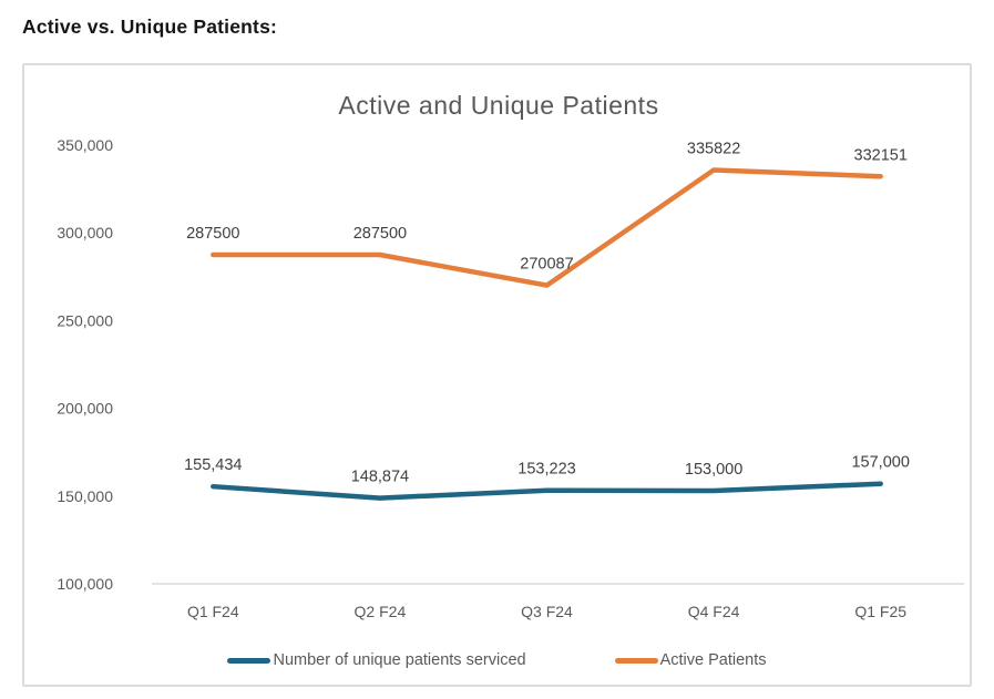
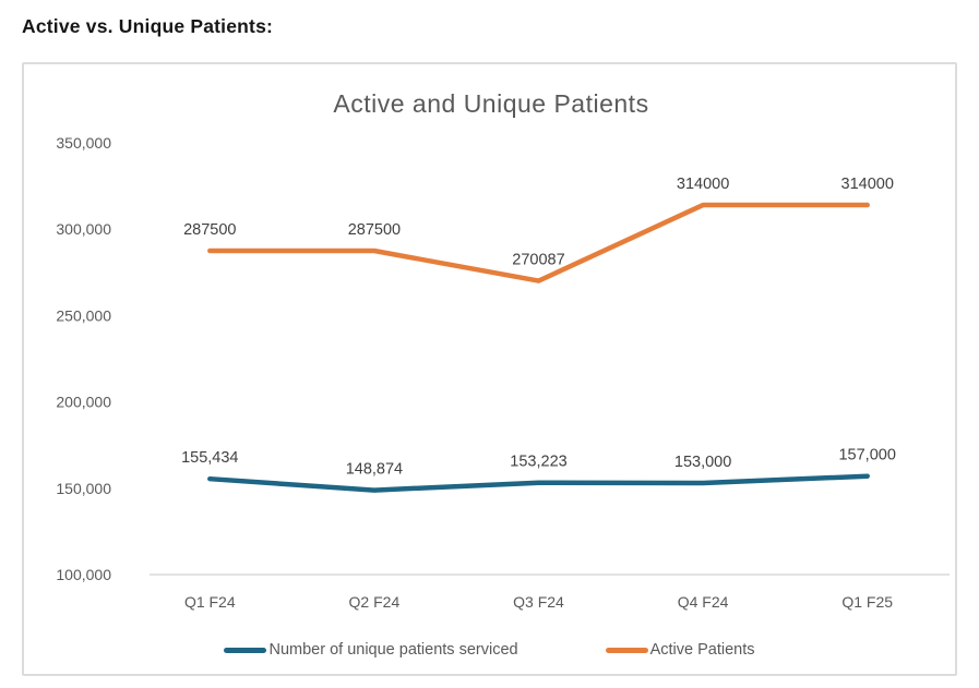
Active Patients/Q4 F24: 335822 -> 314000
Active Patients/Q1 F25: 332151 -> 314000
